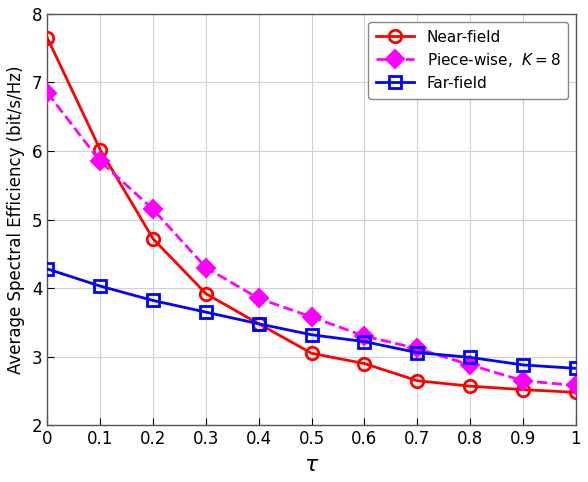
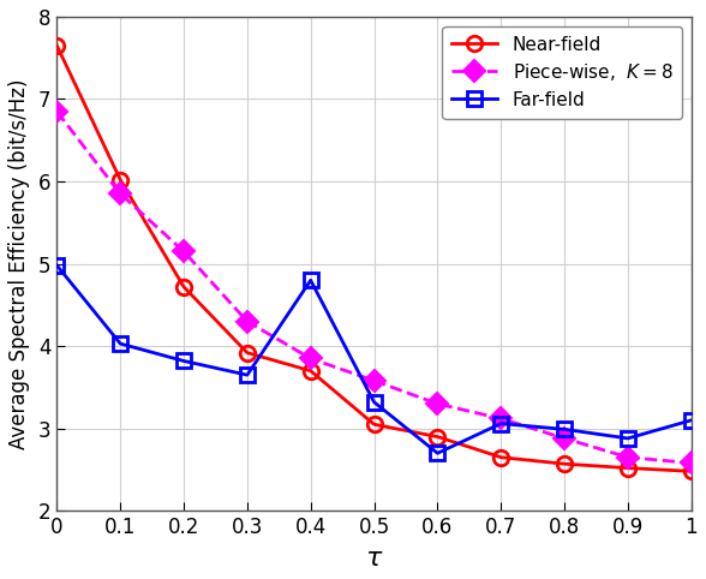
Far-field/0: 4.28 -> 4.98
Near-field/0.4: 3.48 -> 3.70
Far-field/0.4: 3.48 -> 4.80
Far-field/0.6: 3.22 -> 2.70
Far-field/1: 2.83 -> 3.10
